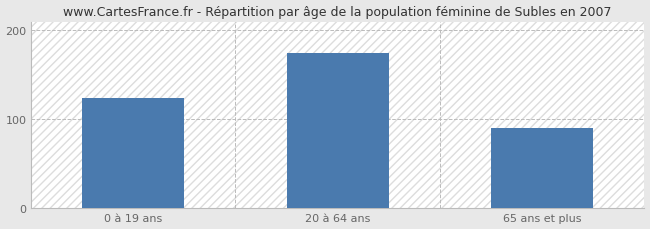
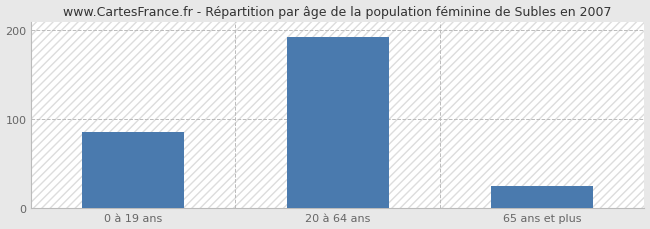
0 à 19 ans: 124 -> 85
20 à 64 ans: 174 -> 192
65 ans et plus: 90 -> 25
